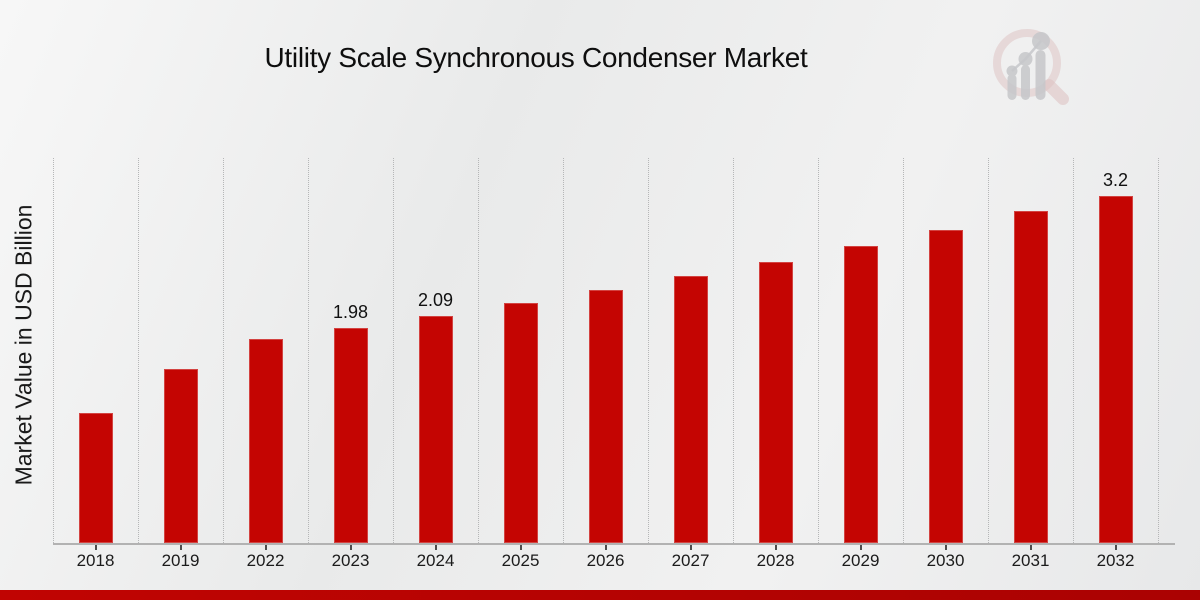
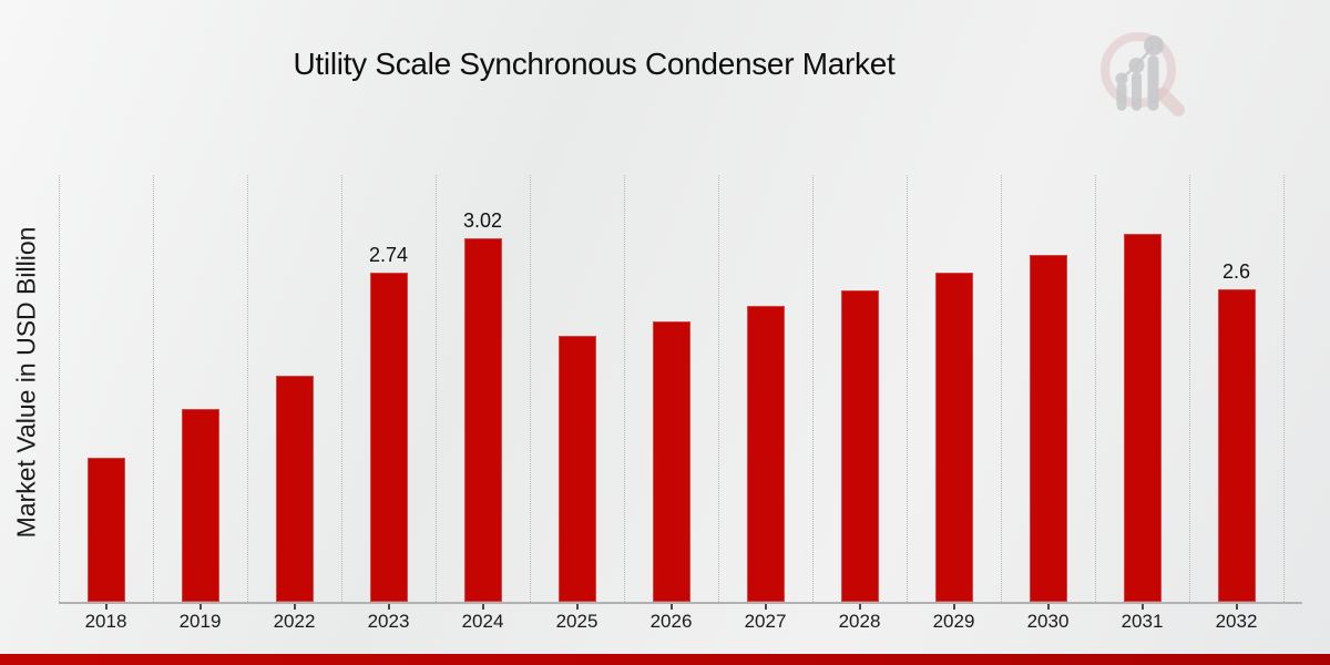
2023: 1.98 -> 2.74
2024: 2.09 -> 3.02
2032: 3.2 -> 2.6
